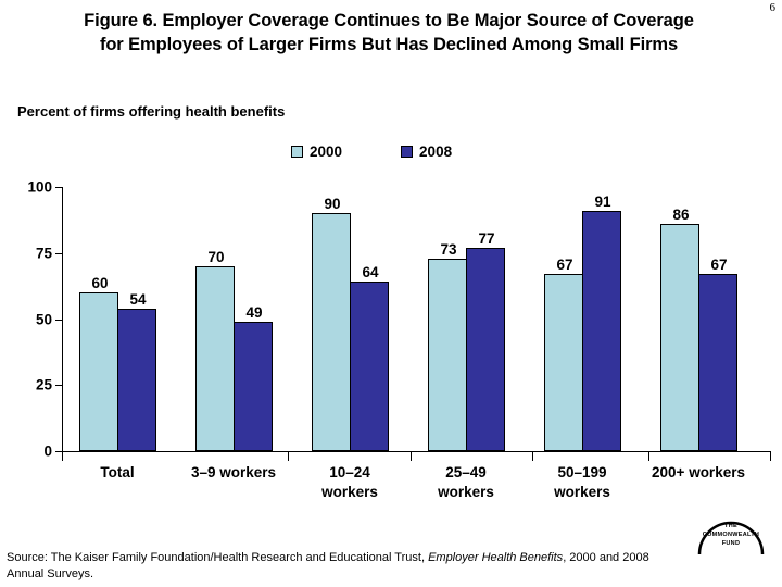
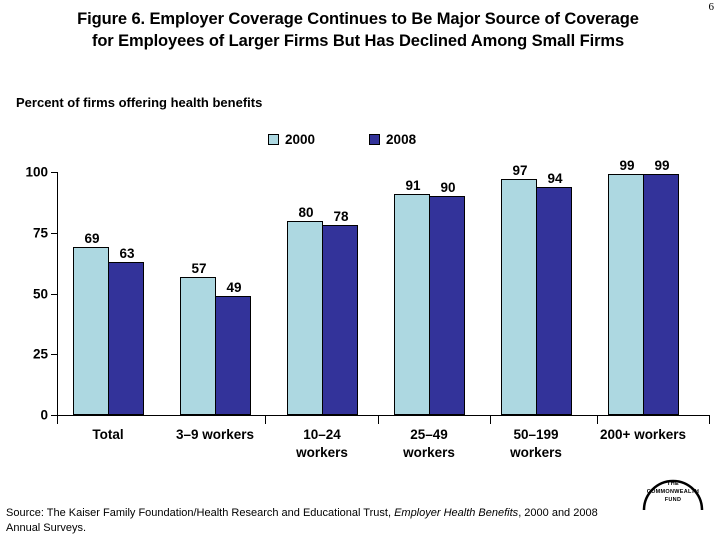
2000/Total: 60 -> 69
2008/Total: 54 -> 63
2000/3–9 workers: 70 -> 57
2000/10–24 workers: 90 -> 80
2008/10–24 workers: 64 -> 78
2000/25–49 workers: 73 -> 91
2008/25–49 workers: 77 -> 90
2000/50–199 workers: 67 -> 97
2008/50–199 workers: 91 -> 94
2000/200+ workers: 86 -> 99
2008/200+ workers: 67 -> 99
